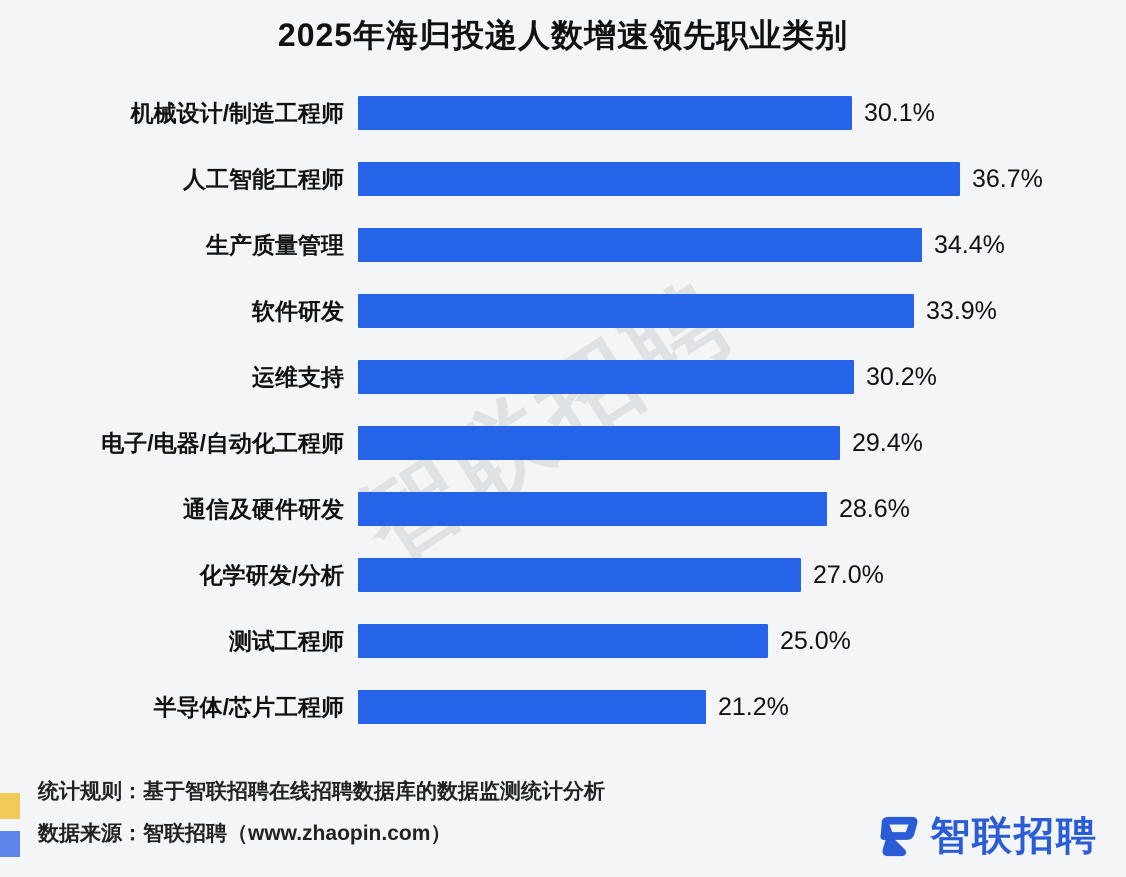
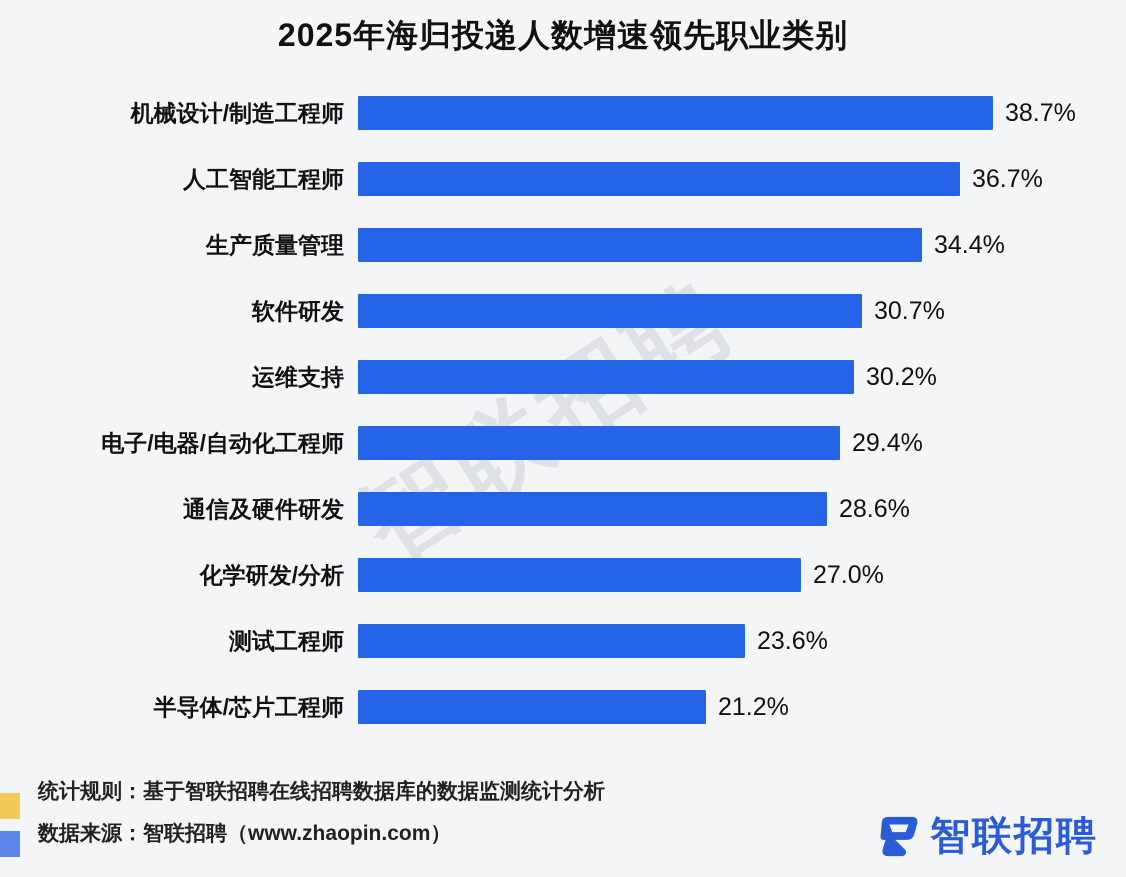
机械设计/制造工程师: 30.1% -> 38.7%
软件研发: 33.9% -> 30.7%
测试工程师: 25.0% -> 23.6%
